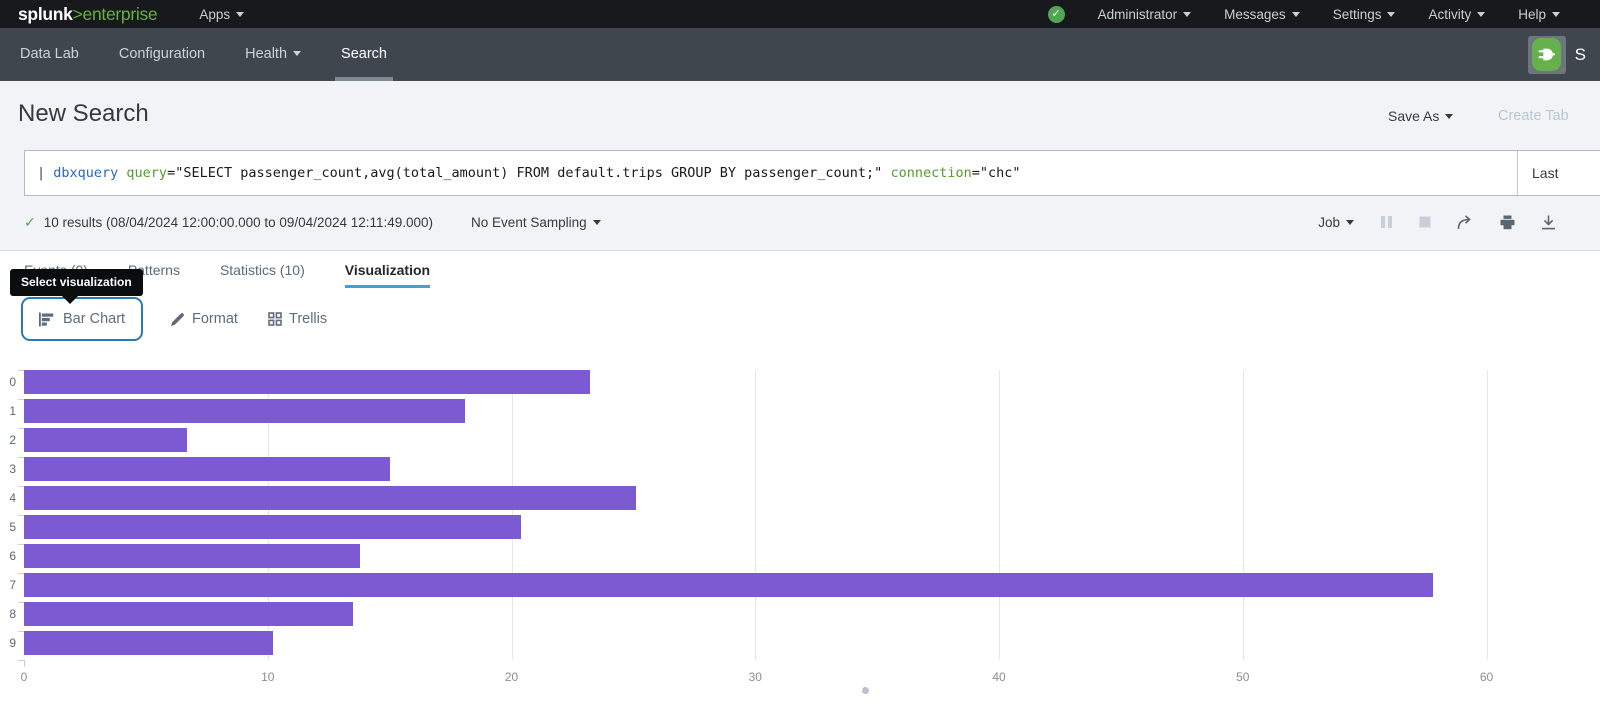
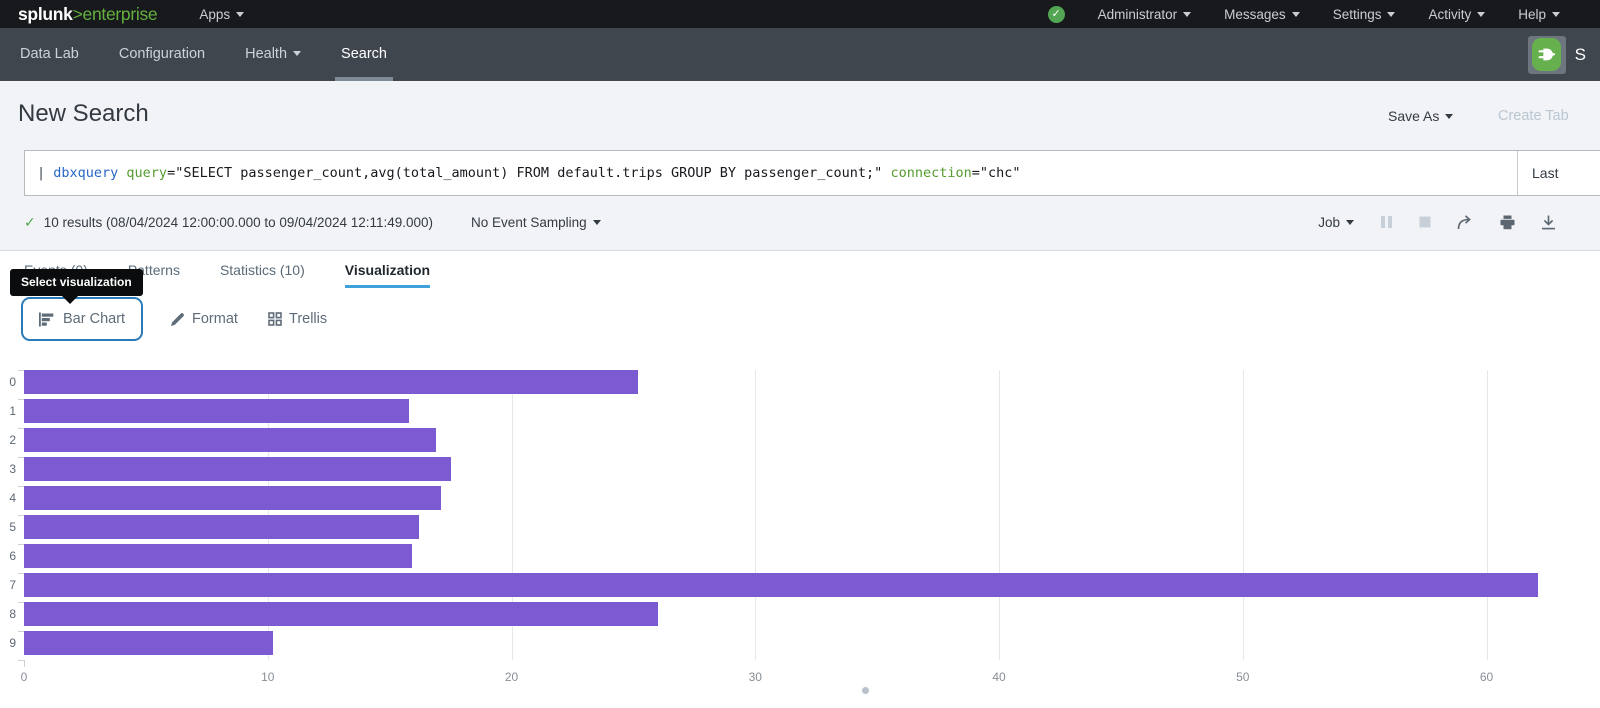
0: 23.2 -> 25.2
1: 18.1 -> 15.8
2: 6.7 -> 16.9
3: 15.0 -> 17.5
4: 25.1 -> 17.1
5: 20.4 -> 16.2
6: 13.8 -> 15.9
7: 57.8 -> 62.1
8: 13.5 -> 26.0
